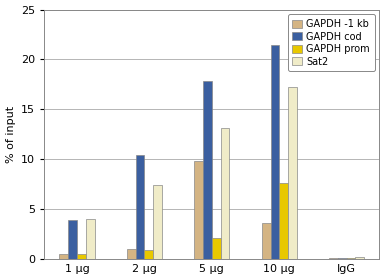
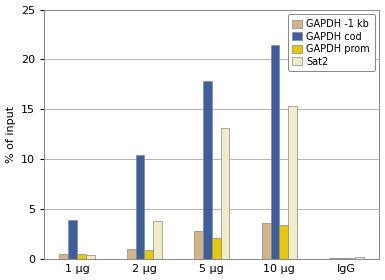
Sat2/1 μg: 4.0 -> 0.4
Sat2/2 μg: 7.4 -> 3.8
GAPDH -1 kb/5 μg: 9.8 -> 2.8
GAPDH prom/10 μg: 7.6 -> 3.4
Sat2/10 μg: 17.2 -> 15.3
